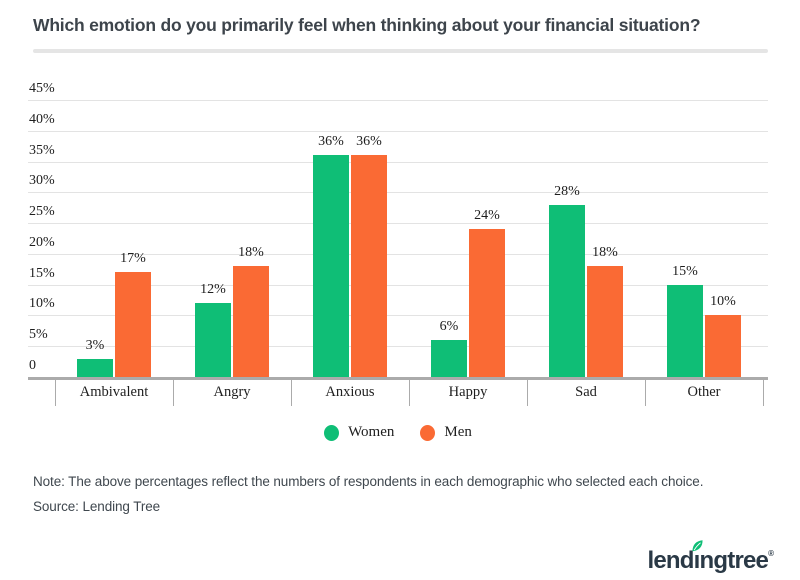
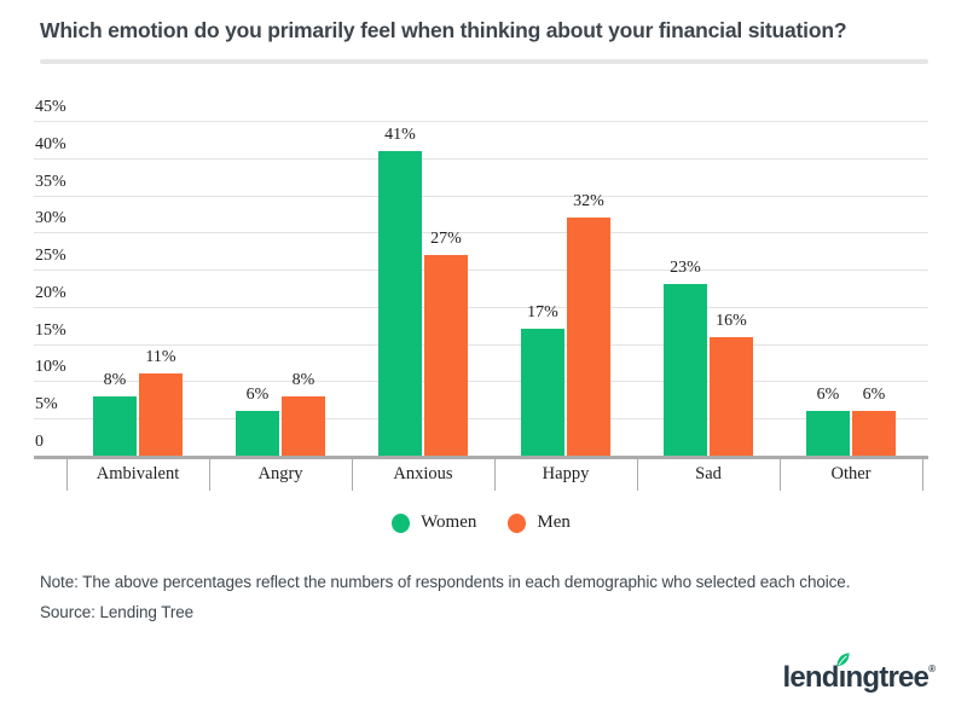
Women/Ambivalent: 3% -> 8%
Men/Ambivalent: 17% -> 11%
Women/Angry: 12% -> 6%
Men/Angry: 18% -> 8%
Women/Anxious: 36% -> 41%
Men/Anxious: 36% -> 27%
Women/Happy: 6% -> 17%
Men/Happy: 24% -> 32%
Women/Sad: 28% -> 23%
Men/Sad: 18% -> 16%
Women/Other: 15% -> 6%
Men/Other: 10% -> 6%
